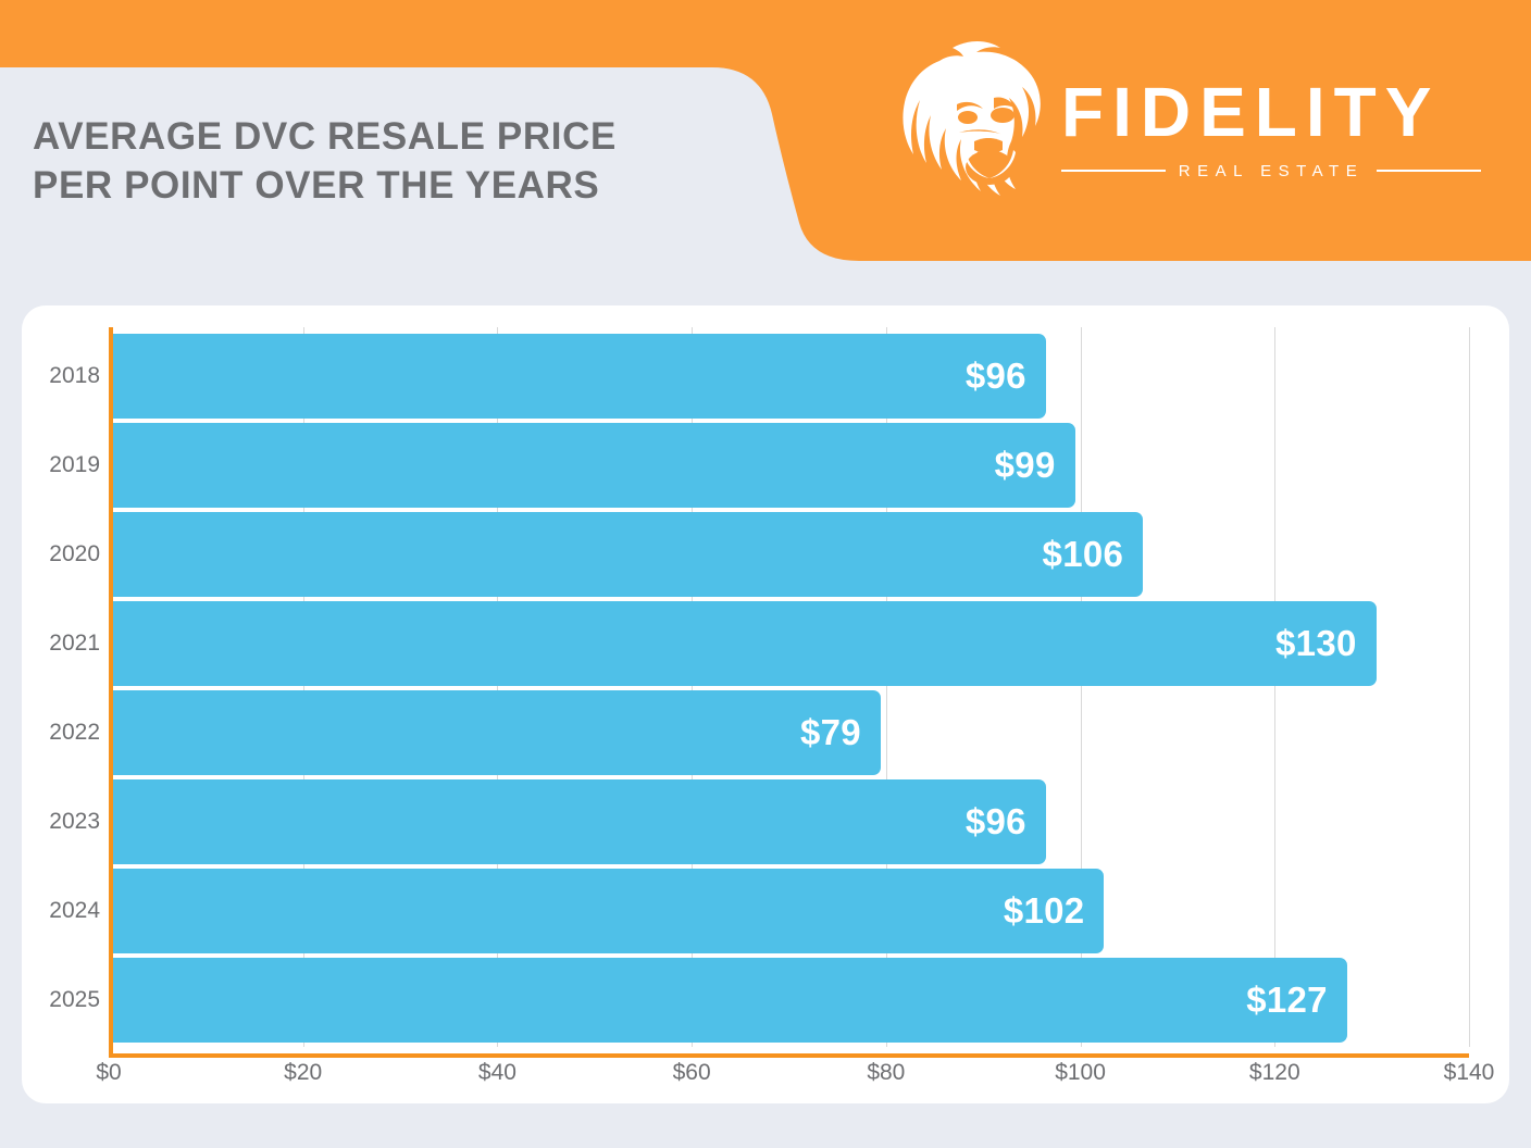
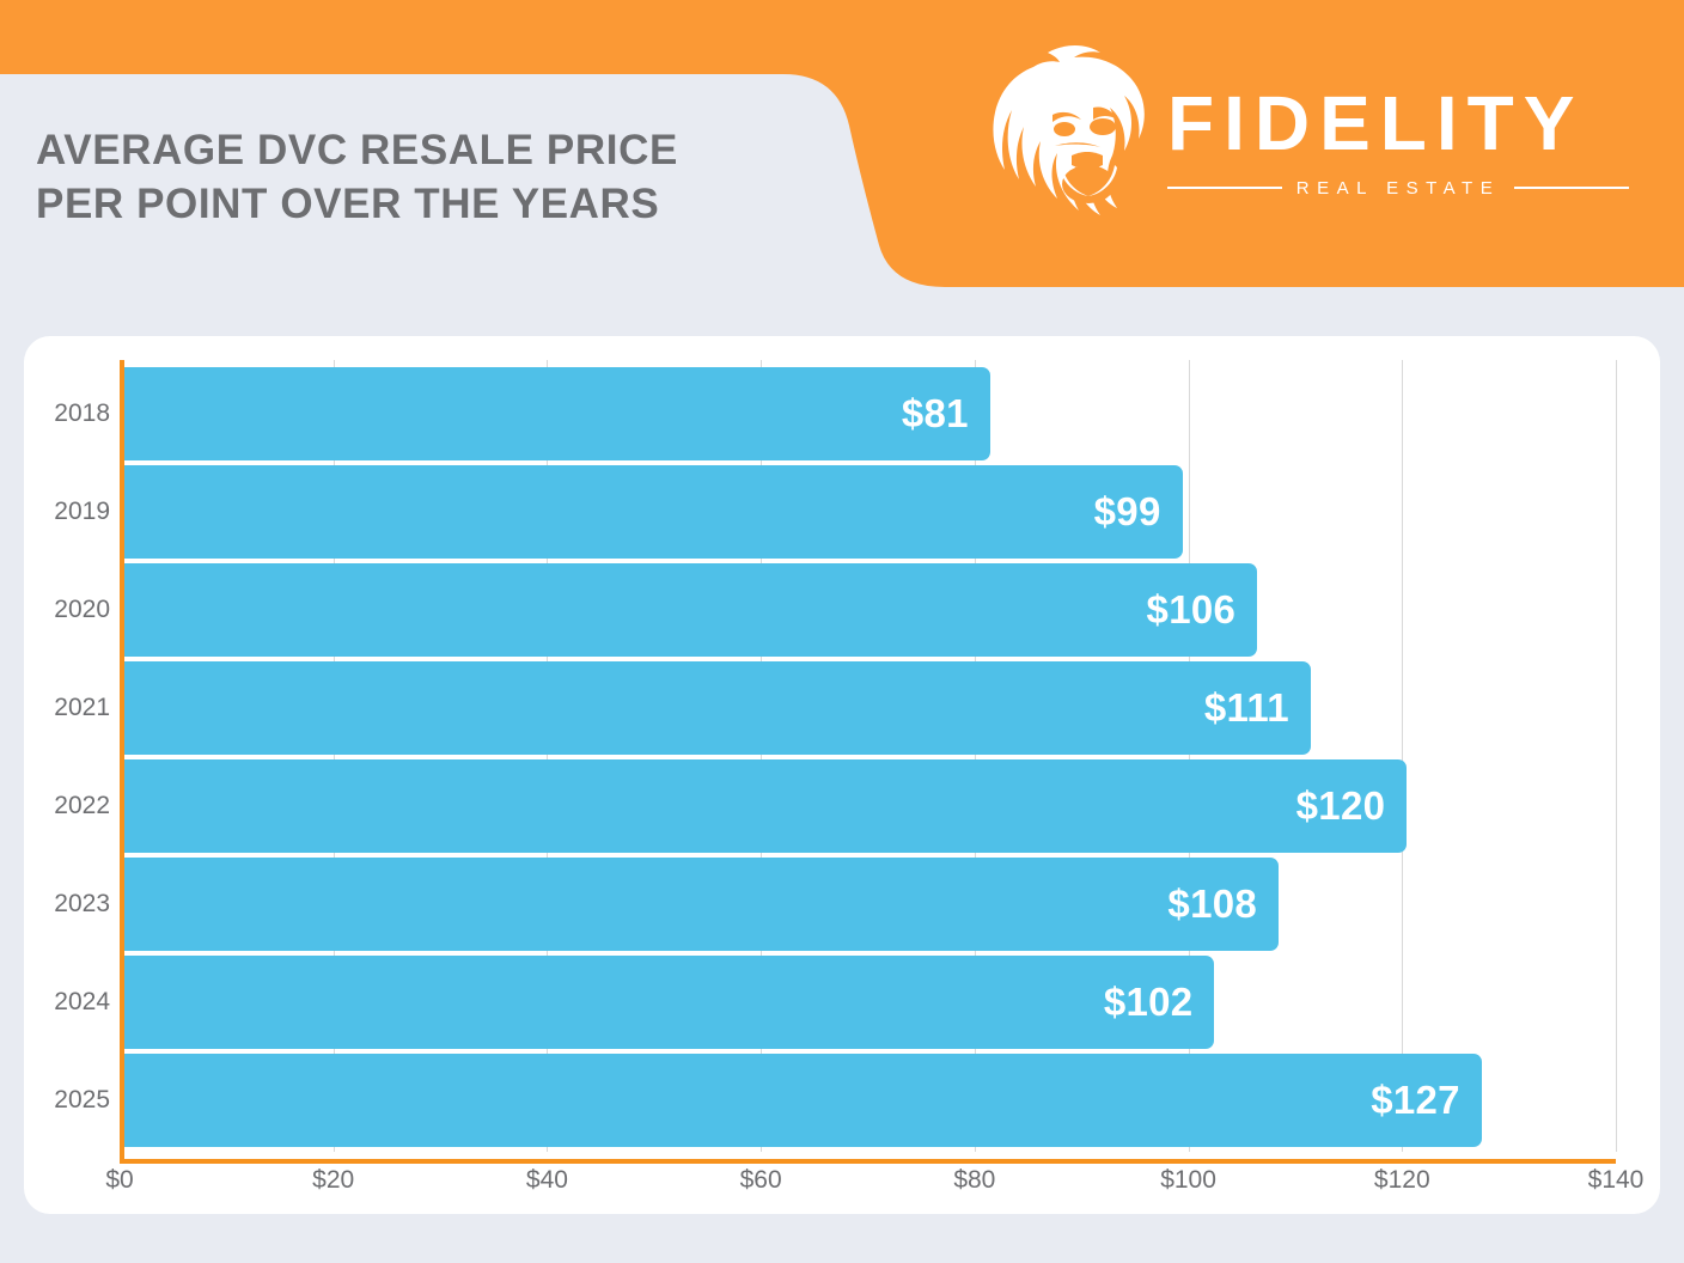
2018: $96 -> $81
2021: $130 -> $111
2022: $79 -> $120
2023: $96 -> $108
